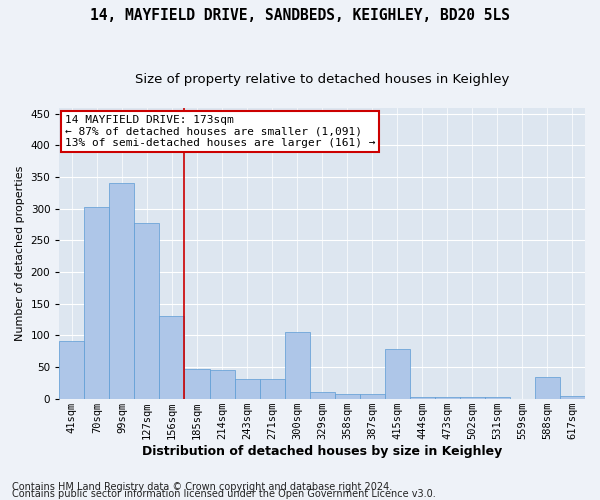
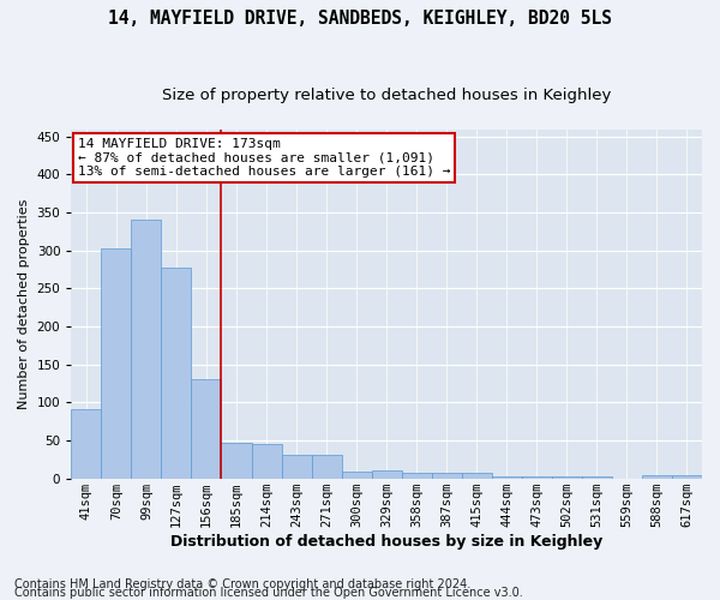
300sqm: 106 -> 9
415sqm: 78 -> 8
588sqm: 34 -> 5
